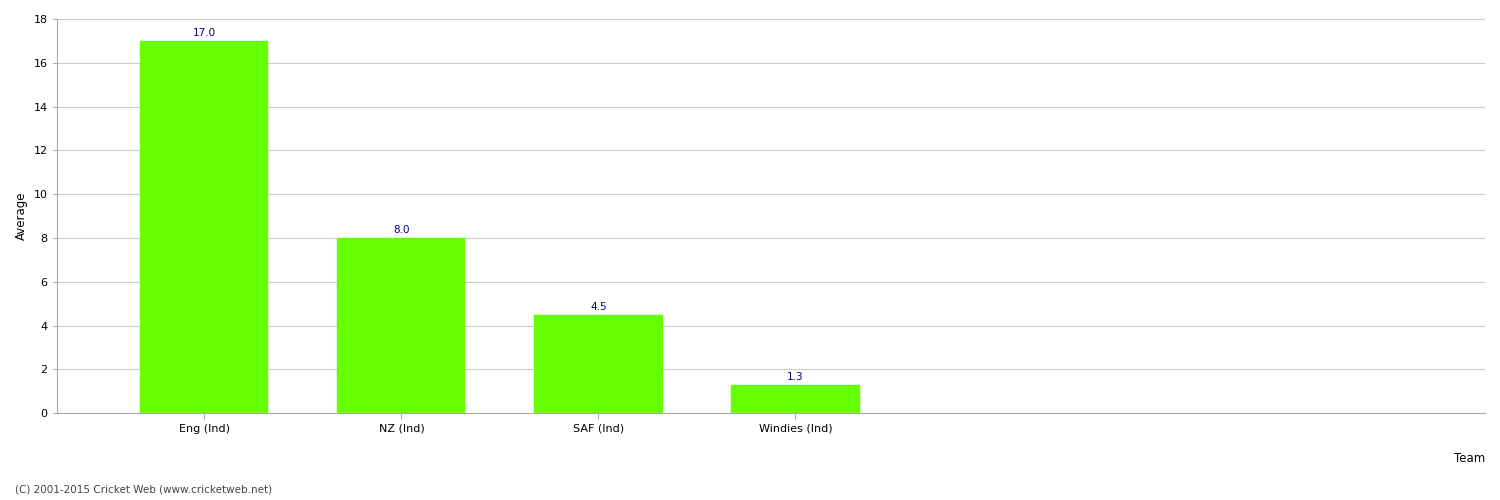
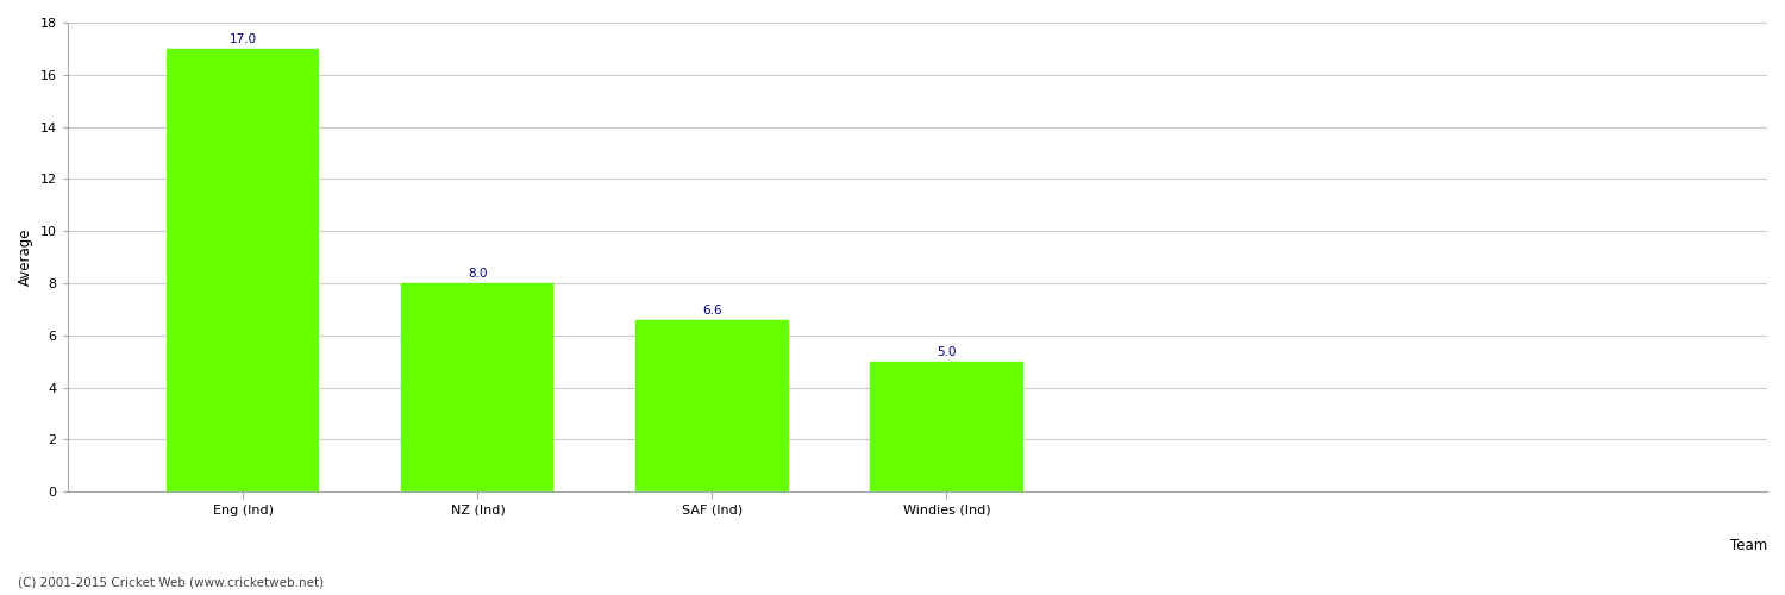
SAF (Ind): 4.5 -> 6.6
Windies (Ind): 1.3 -> 5.0
